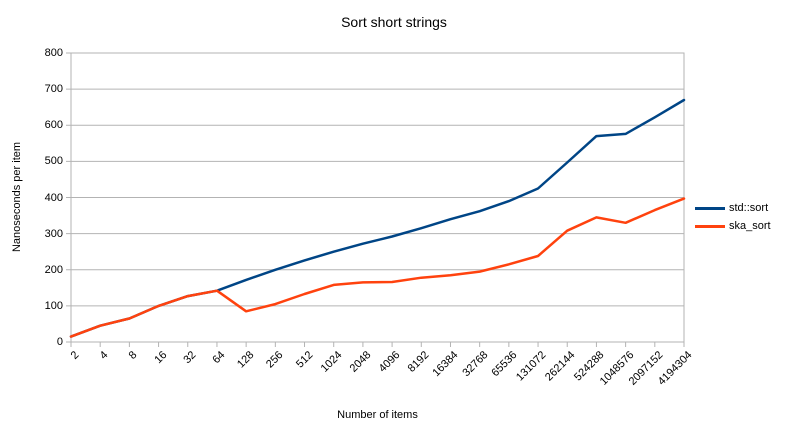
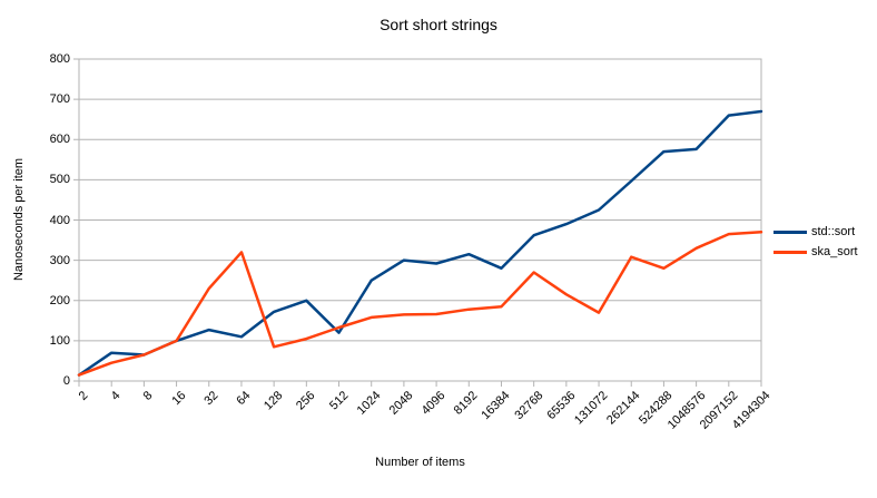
std::sort/4: 40 -> 70
ska_sort/32: 130 -> 230
std::sort/64: 140 -> 110
ska_sort/64: 140 -> 320
std::sort/512: 230 -> 120
std::sort/2048: 270 -> 300
std::sort/16384: 340 -> 280
ska_sort/32768: 200 -> 270
ska_sort/131072: 240 -> 170
ska_sort/524288: 340 -> 280
std::sort/2097152: 620 -> 660
ska_sort/4194304: 400 -> 370
